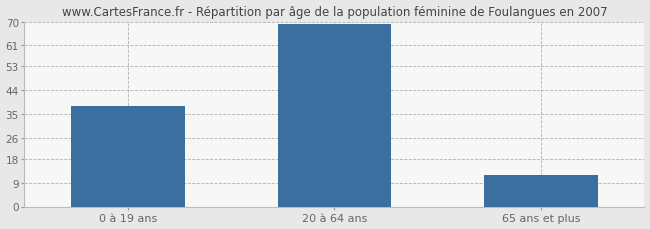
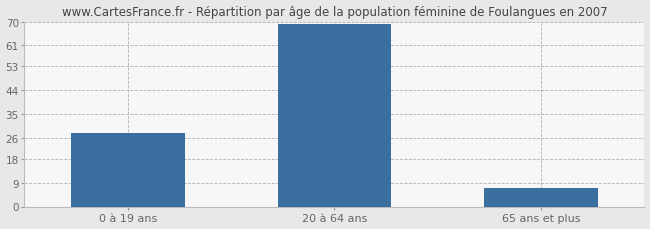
0 à 19 ans: 38 -> 28
65 ans et plus: 12 -> 7
